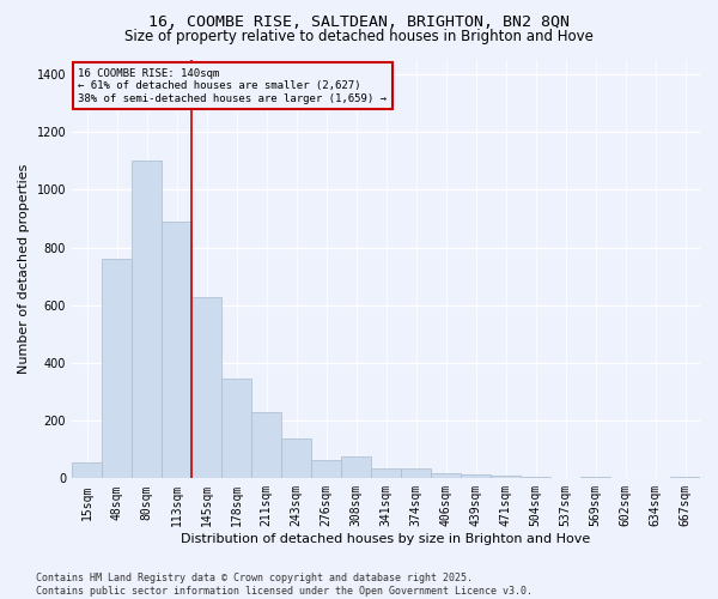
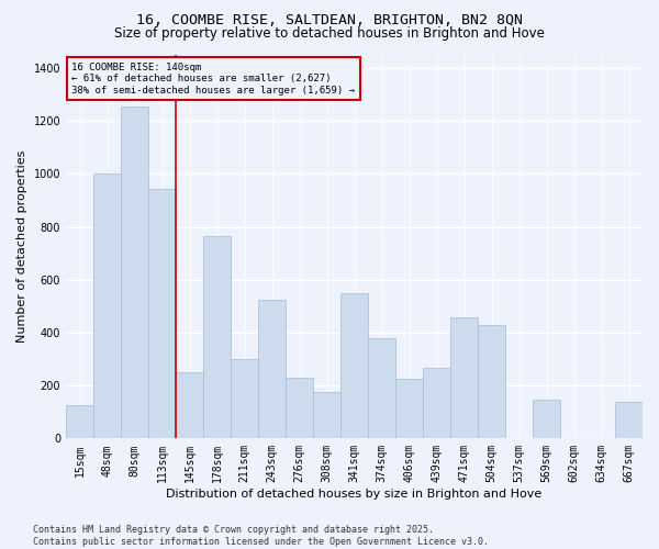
15sqm: 55 -> 125
48sqm: 760 -> 1000
80sqm: 1100 -> 1255
113sqm: 890 -> 945
145sqm: 630 -> 250
178sqm: 345 -> 765
211sqm: 230 -> 300
243sqm: 140 -> 525
276sqm: 65 -> 230
308sqm: 75 -> 175
341sqm: 35 -> 550
374sqm: 35 -> 380
406sqm: 20 -> 225
439sqm: 15 -> 265
471sqm: 10 -> 460
504sqm: 5 -> 430
569sqm: 5 -> 145
667sqm: 5 -> 140
